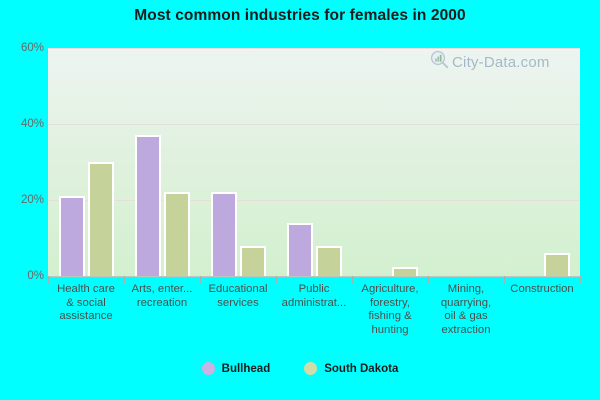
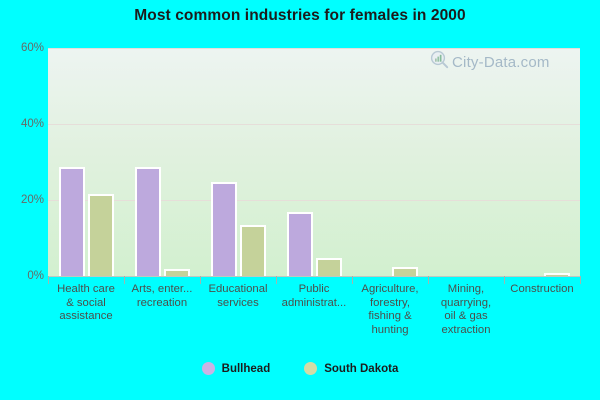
Bullhead/Health care & social assistance: 21% -> 29%
South Dakota/Health care & social assistance: 30% -> 22%
Bullhead/Arts, enter... recreation: 37% -> 29%
South Dakota/Arts, enter... recreation: 22% -> 2%
Bullhead/Educational services: 22% -> 25%
South Dakota/Educational services: 8% -> 13%
Bullhead/Public administrat...: 14% -> 17%
South Dakota/Public administrat...: 8% -> 5%
South Dakota/Construction: 6% -> 1%
